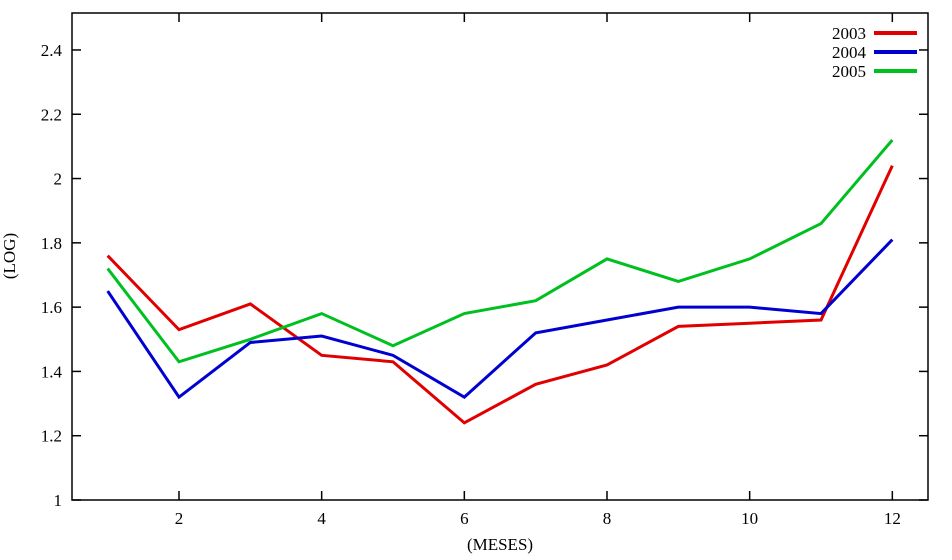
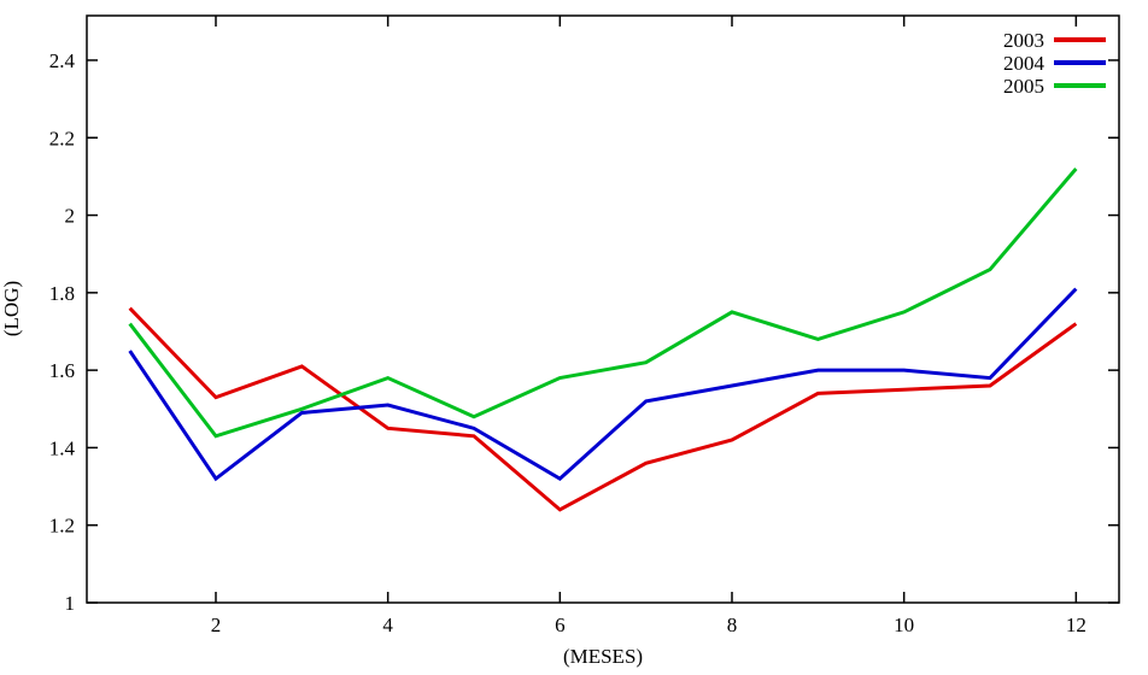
2003/12: 2.04 -> 1.72
